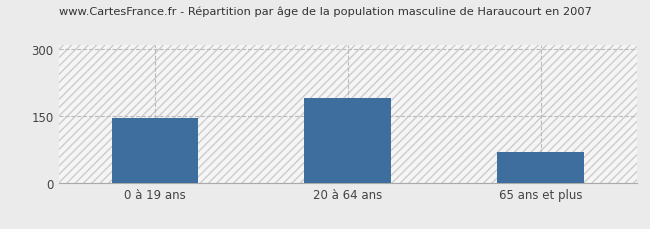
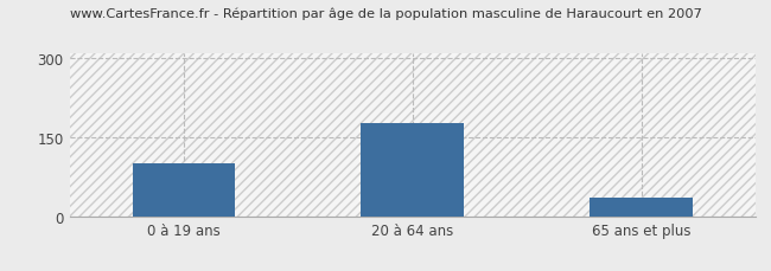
0 à 19 ans: 145 -> 100
20 à 64 ans: 190 -> 178
65 ans et plus: 70 -> 35
